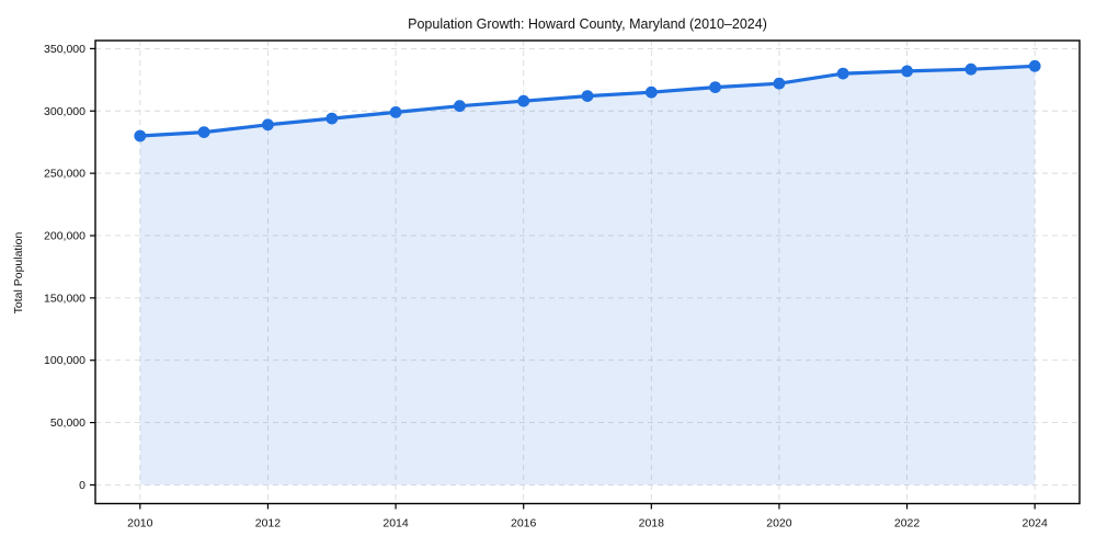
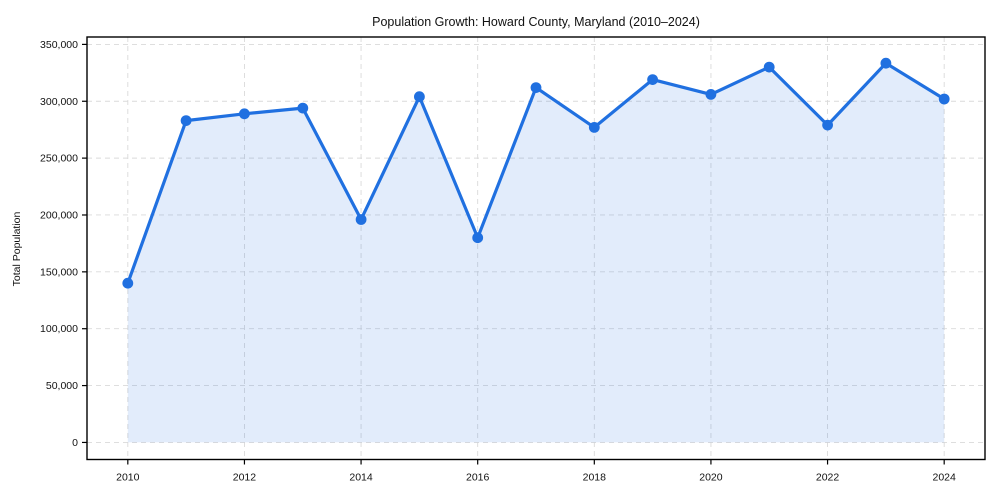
2010: 280000 -> 140000
2014: 299000 -> 196000
2016: 308000 -> 180000
2018: 315000 -> 277000
2020: 322000 -> 306000
2022: 332000 -> 279000
2024: 336000 -> 302000
